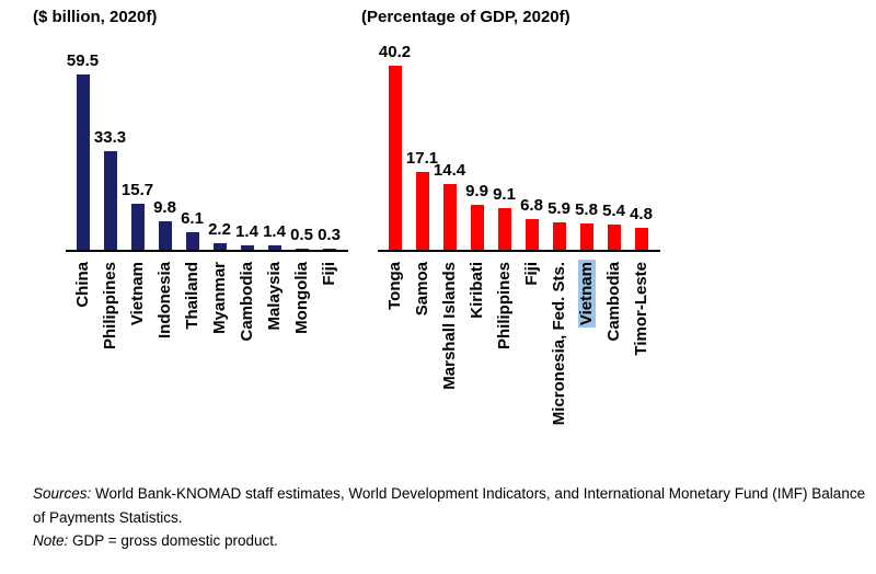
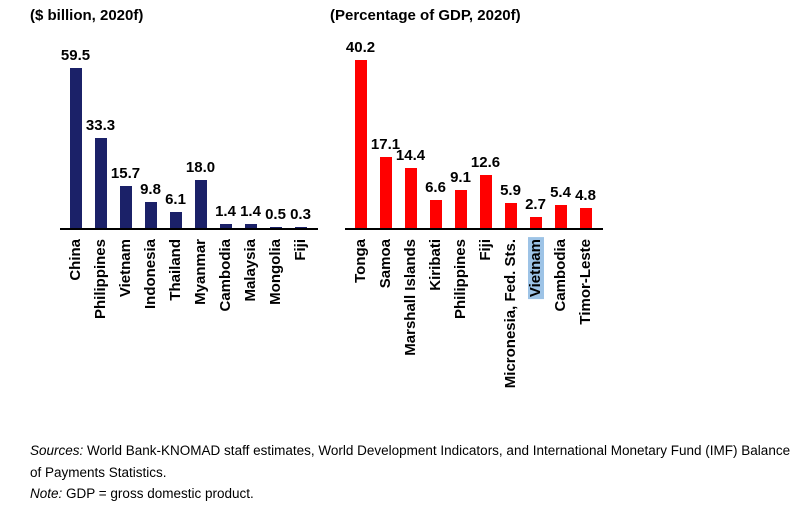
($ billion, 2020f)/Myanmar: 2.2 -> 18.0
(Percentage of GDP, 2020f)/Kiribati: 9.9 -> 6.6
(Percentage of GDP, 2020f)/Fiji: 6.8 -> 12.6
(Percentage of GDP, 2020f)/Vietnam: 5.8 -> 2.7
